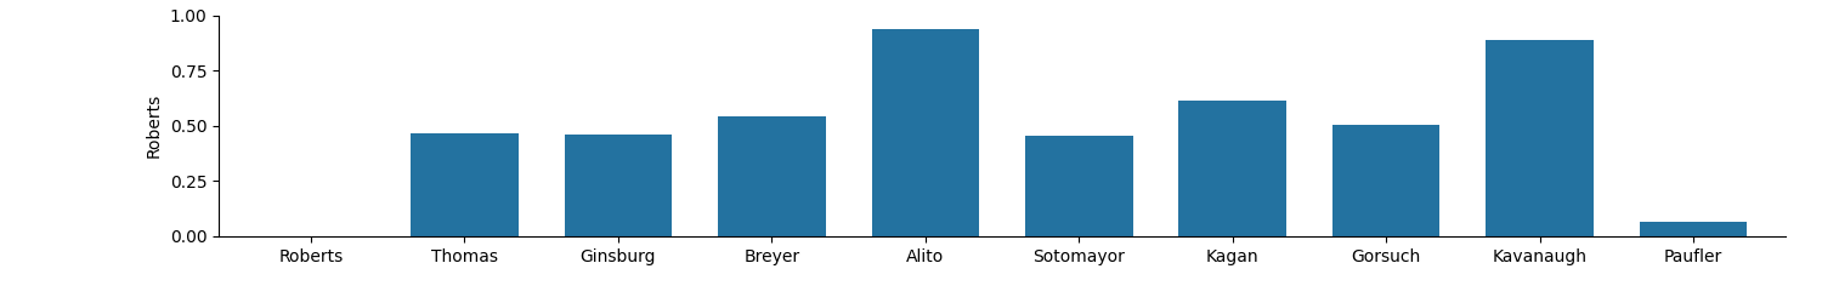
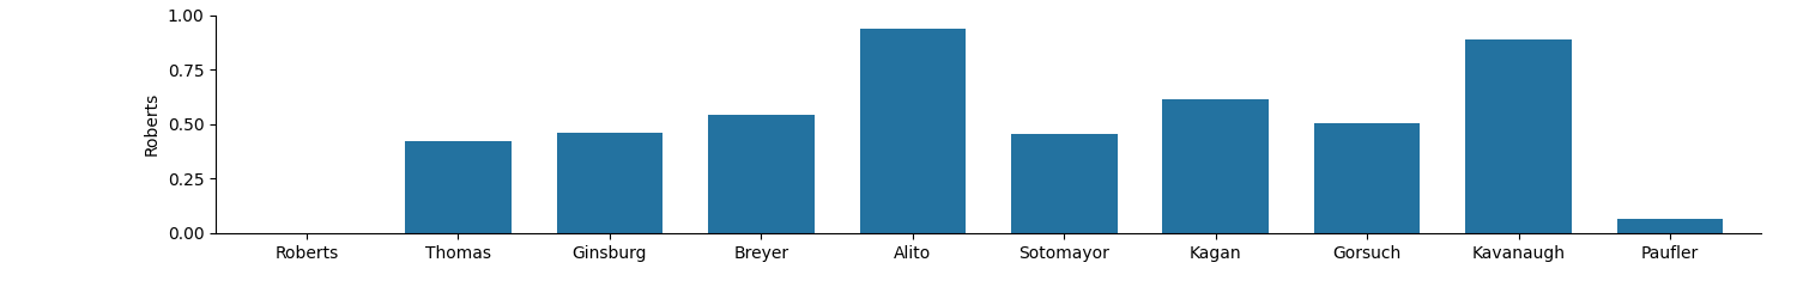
Thomas: 0.47 -> 0.42
